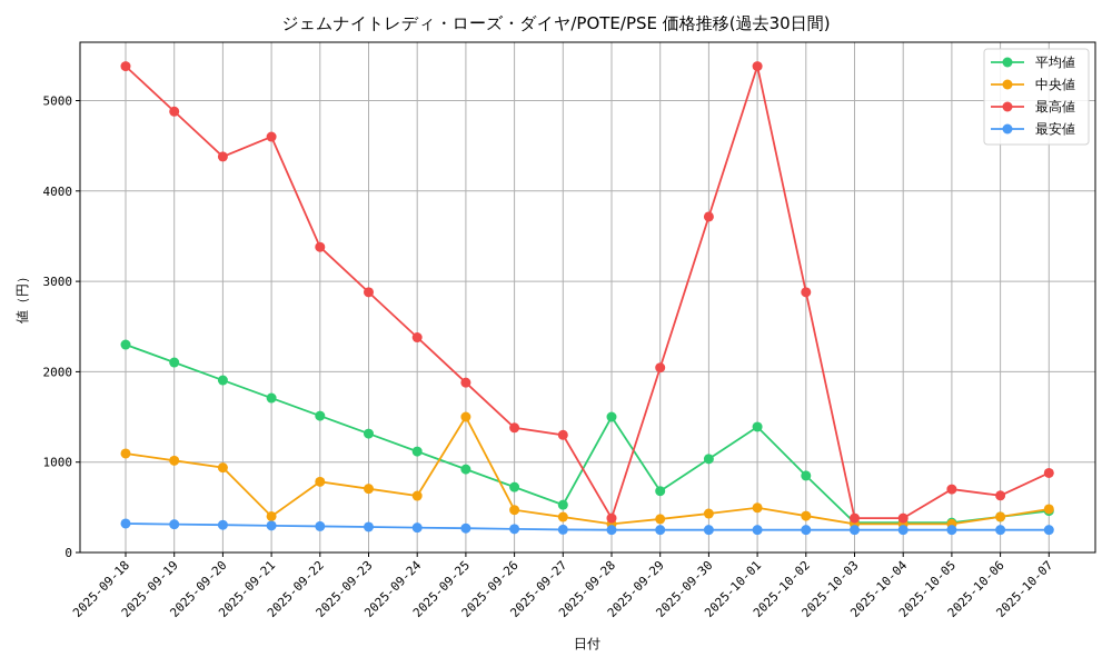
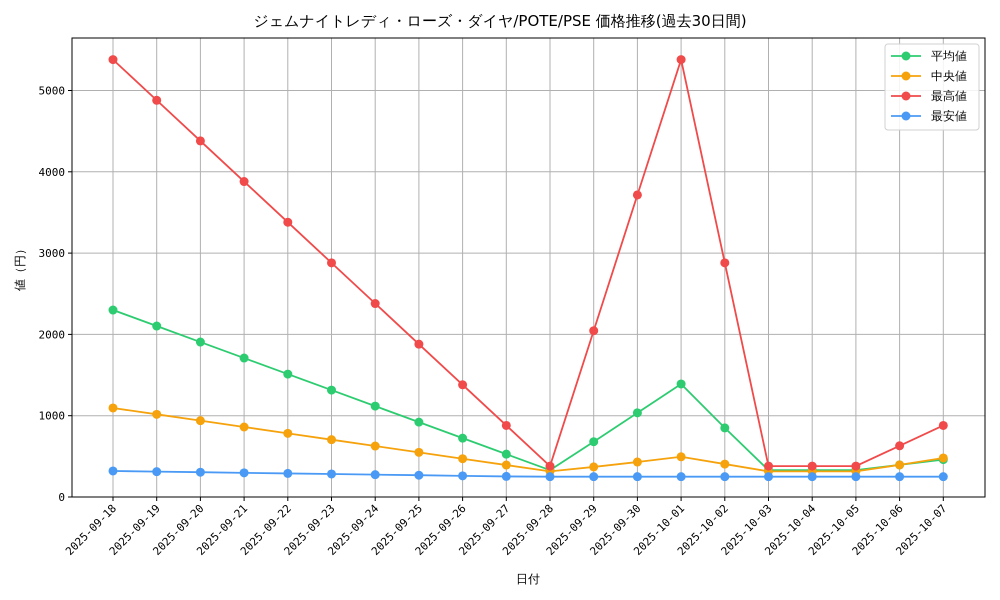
中央値/2025-09-21: 400 -> 900
最高値/2025-09-21: 4600 -> 3900
中央値/2025-09-25: 1500 -> 500
最高値/2025-09-27: 1300 -> 900
平均値/2025-09-28: 1500 -> 300
最高値/2025-10-05: 700 -> 400
